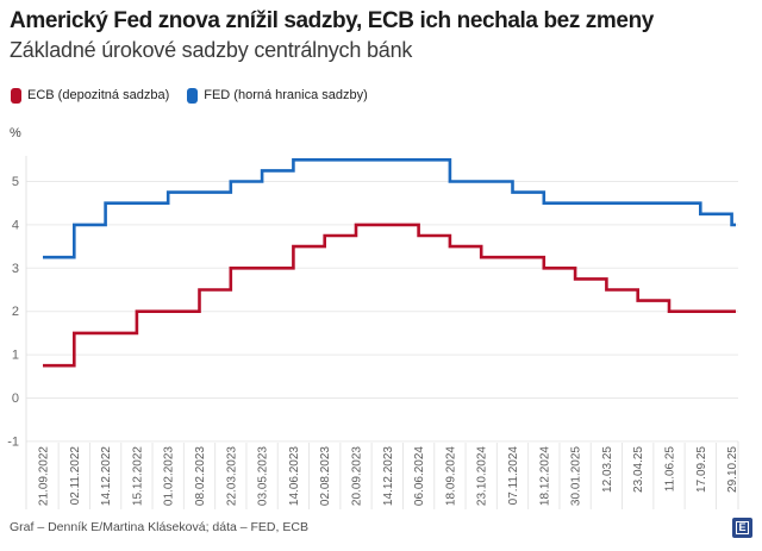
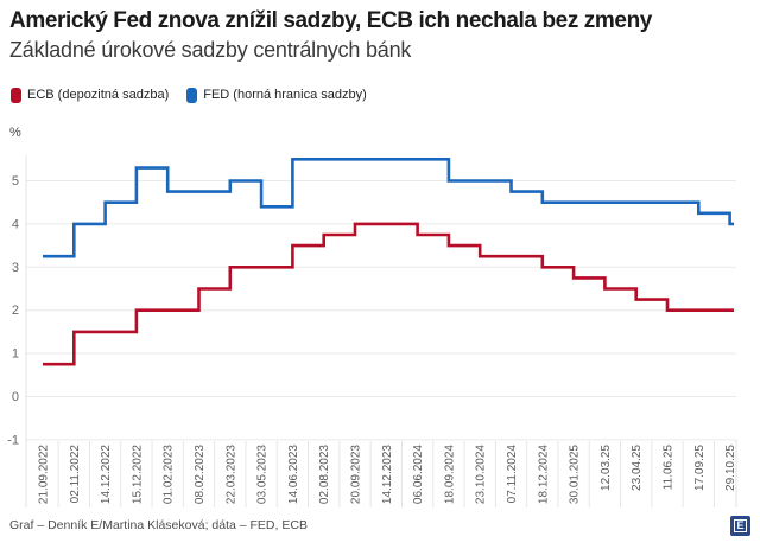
FED (horná hranica sadzby)/15.12.2022: 4.5 -> 5.3
FED (horná hranica sadzby)/03.05.2023: 5.2 -> 4.4
